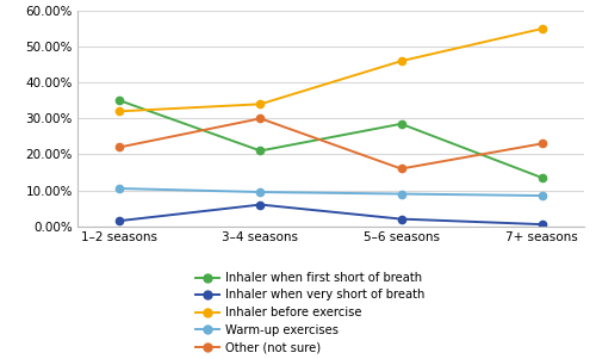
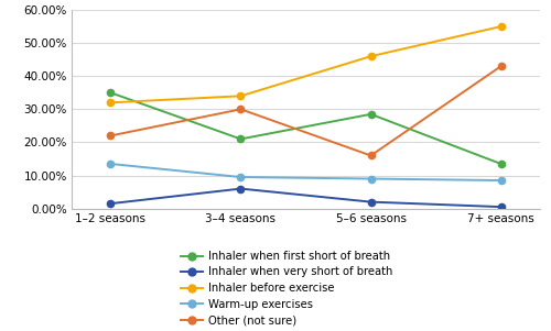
Warm-up exercises/1–2 seasons: 10.5% -> 13.5%
Other (not sure)/7+ seasons: 23% -> 43%
